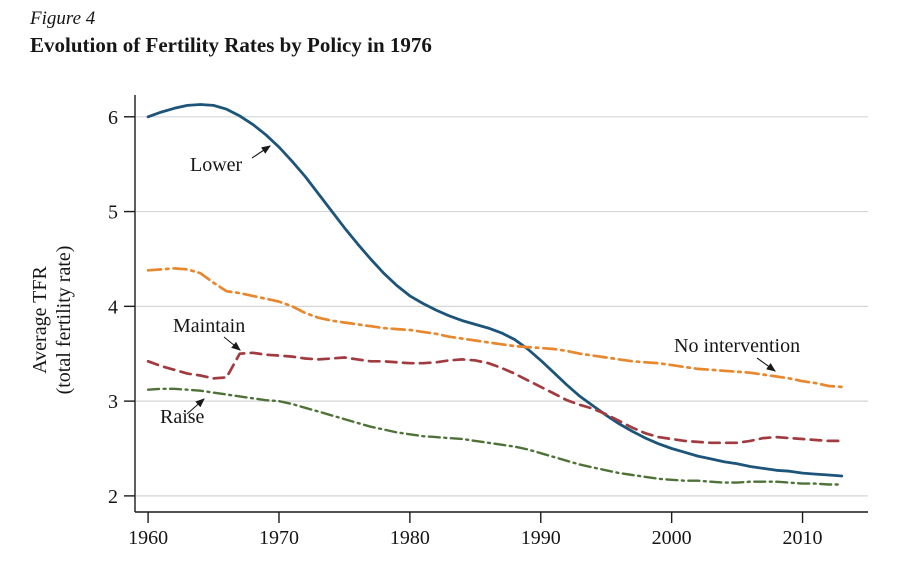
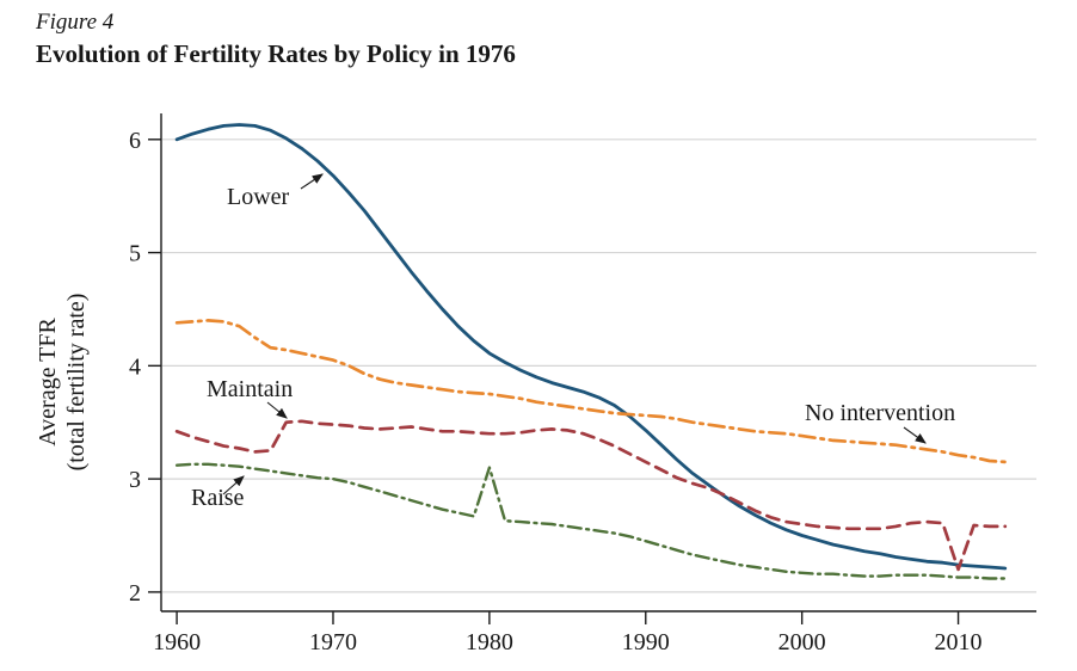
Raise/1980: 2.6 -> 3.1
Maintain/2010: 2.6 -> 2.2
